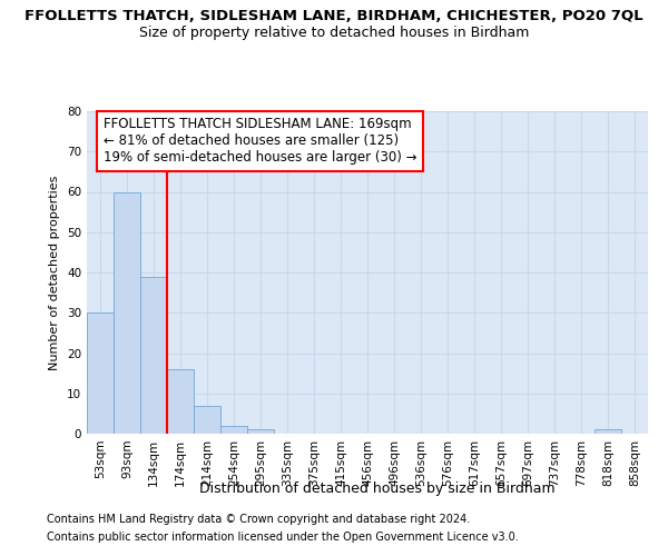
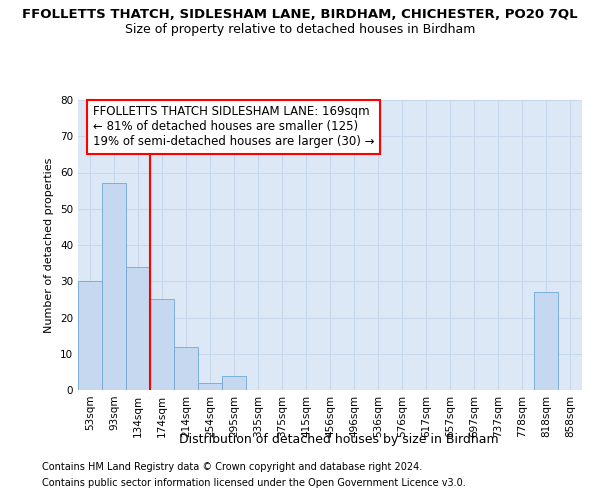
93sqm: 60 -> 57
134sqm: 39 -> 34
174sqm: 16 -> 25
214sqm: 7 -> 12
295sqm: 1 -> 4
818sqm: 1 -> 27
